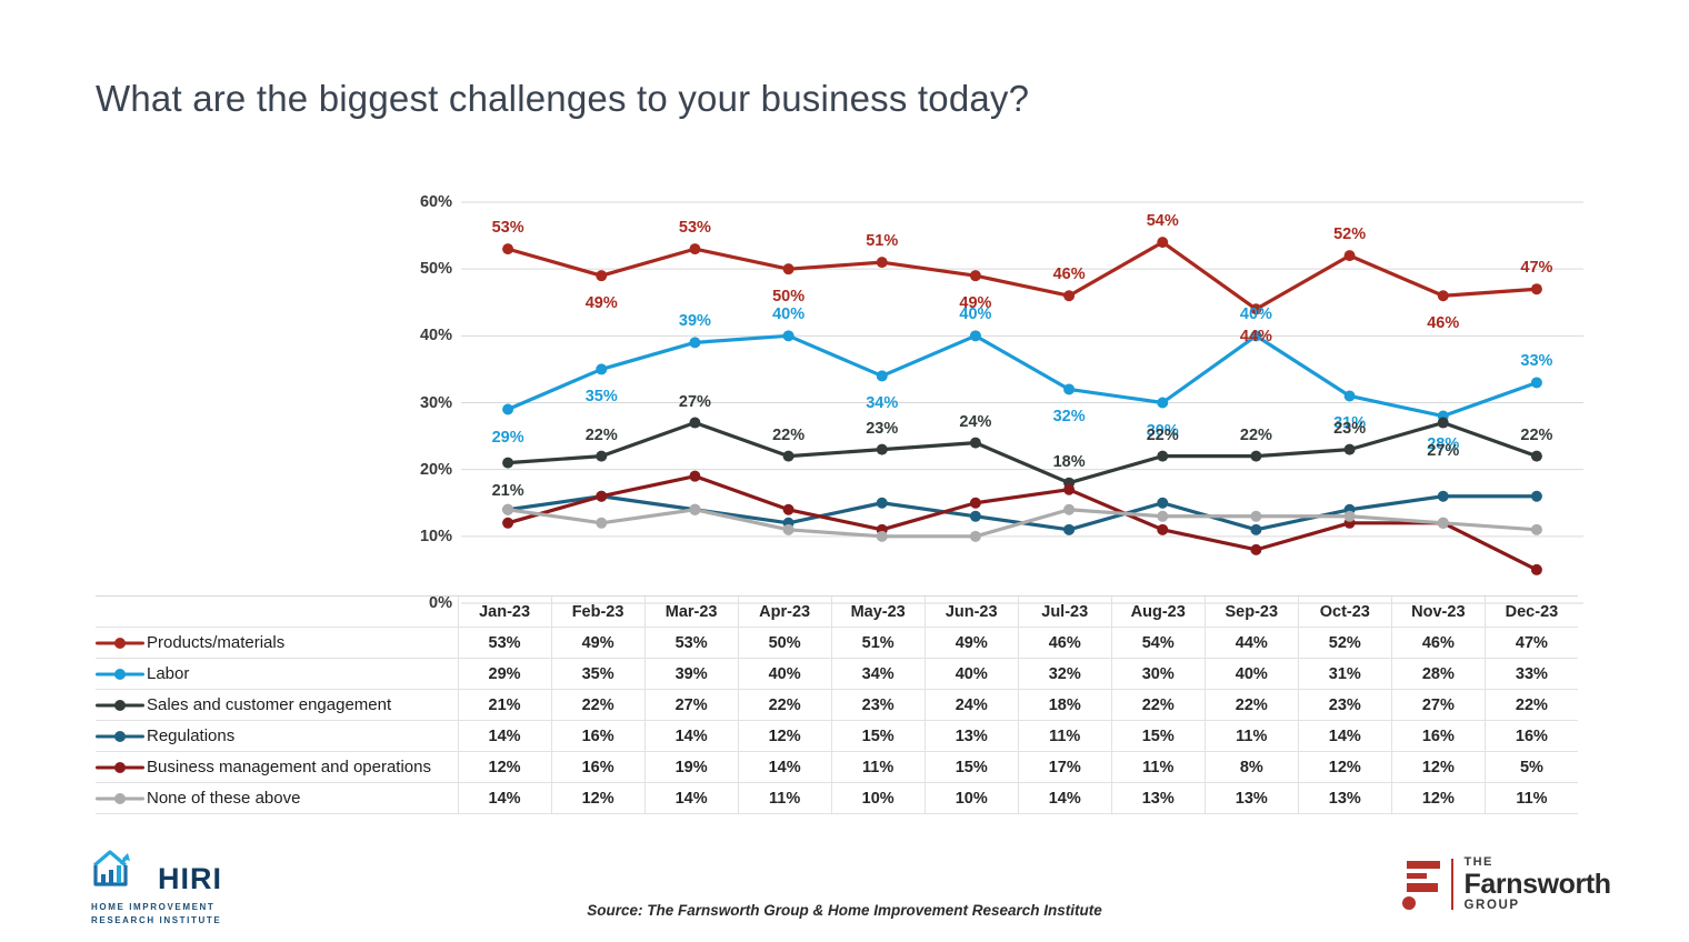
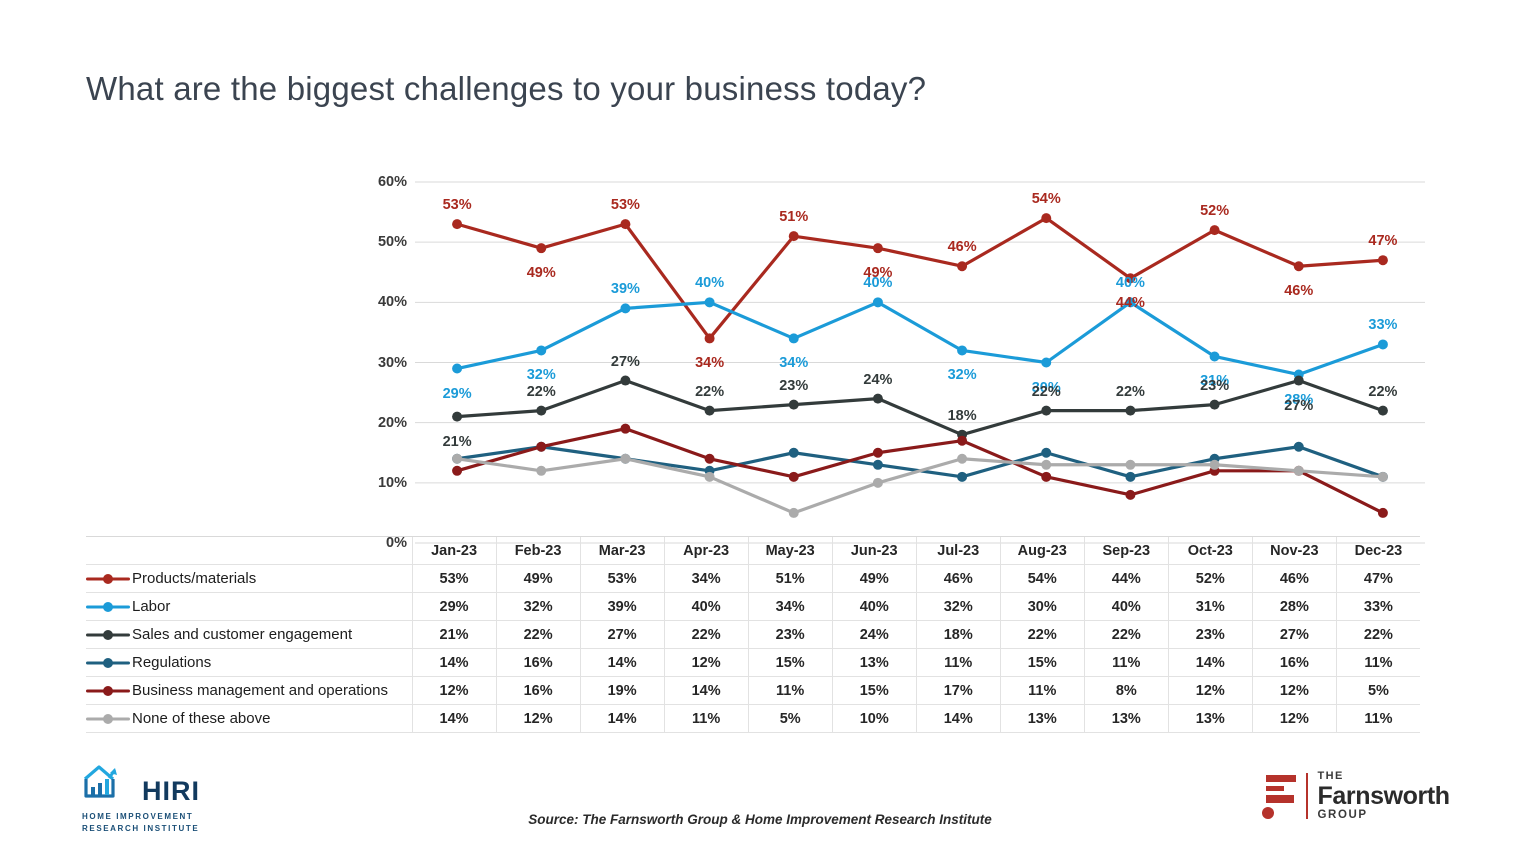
Labor/Feb-23: 35% -> 32%
Products/materials/Apr-23: 50% -> 34%
None of these above/May-23: 10% -> 5%
Regulations/Dec-23: 16% -> 11%
